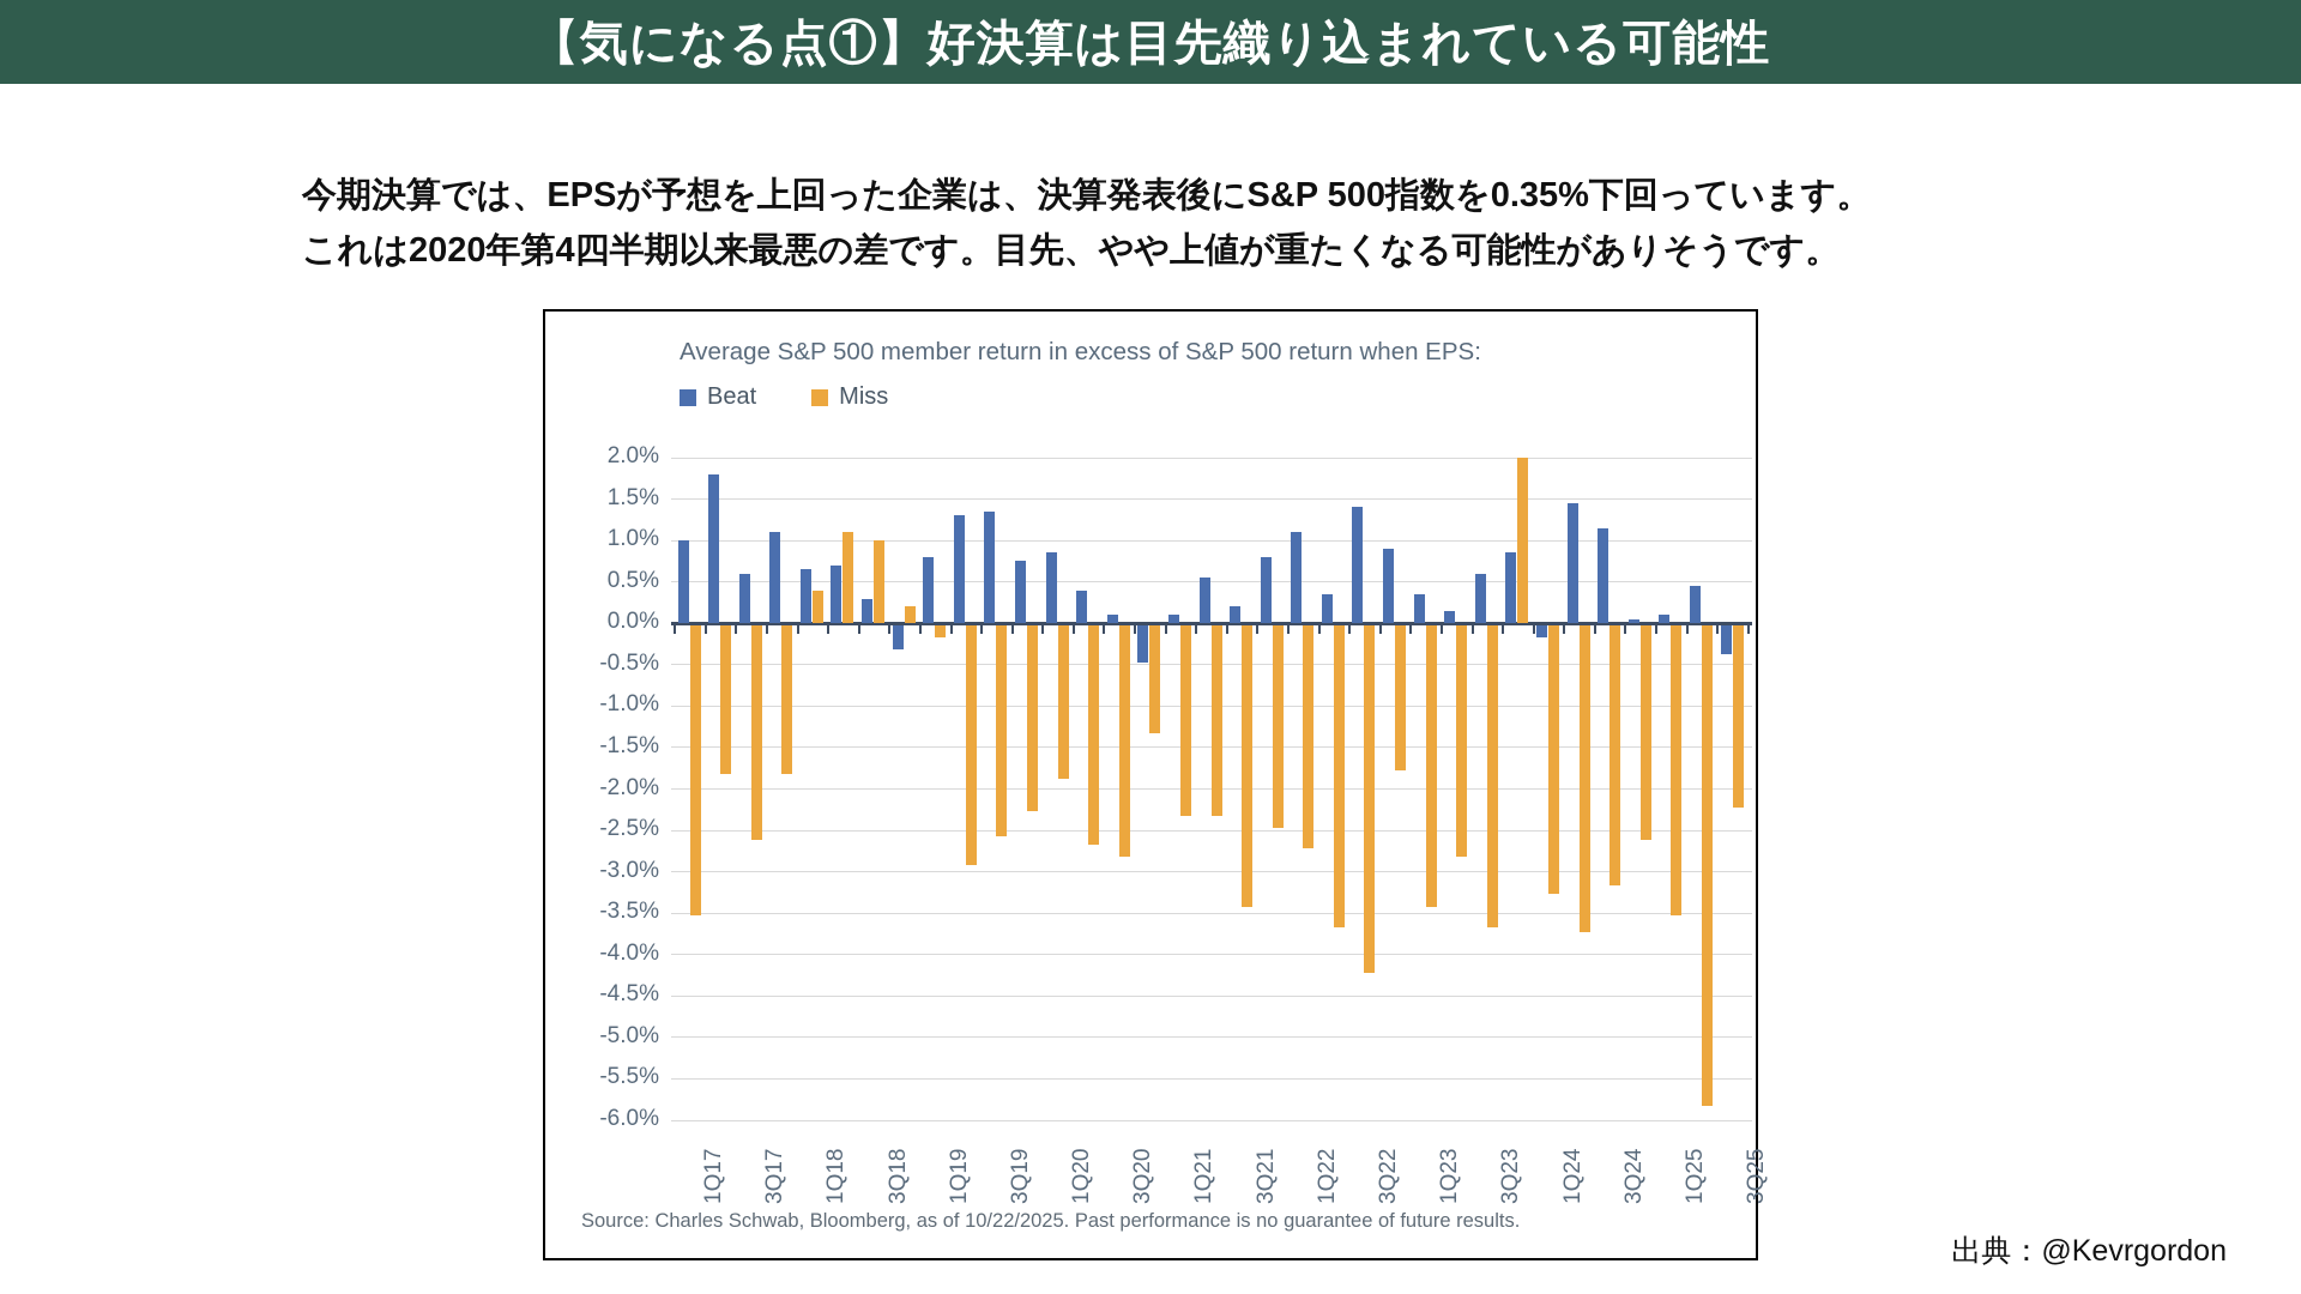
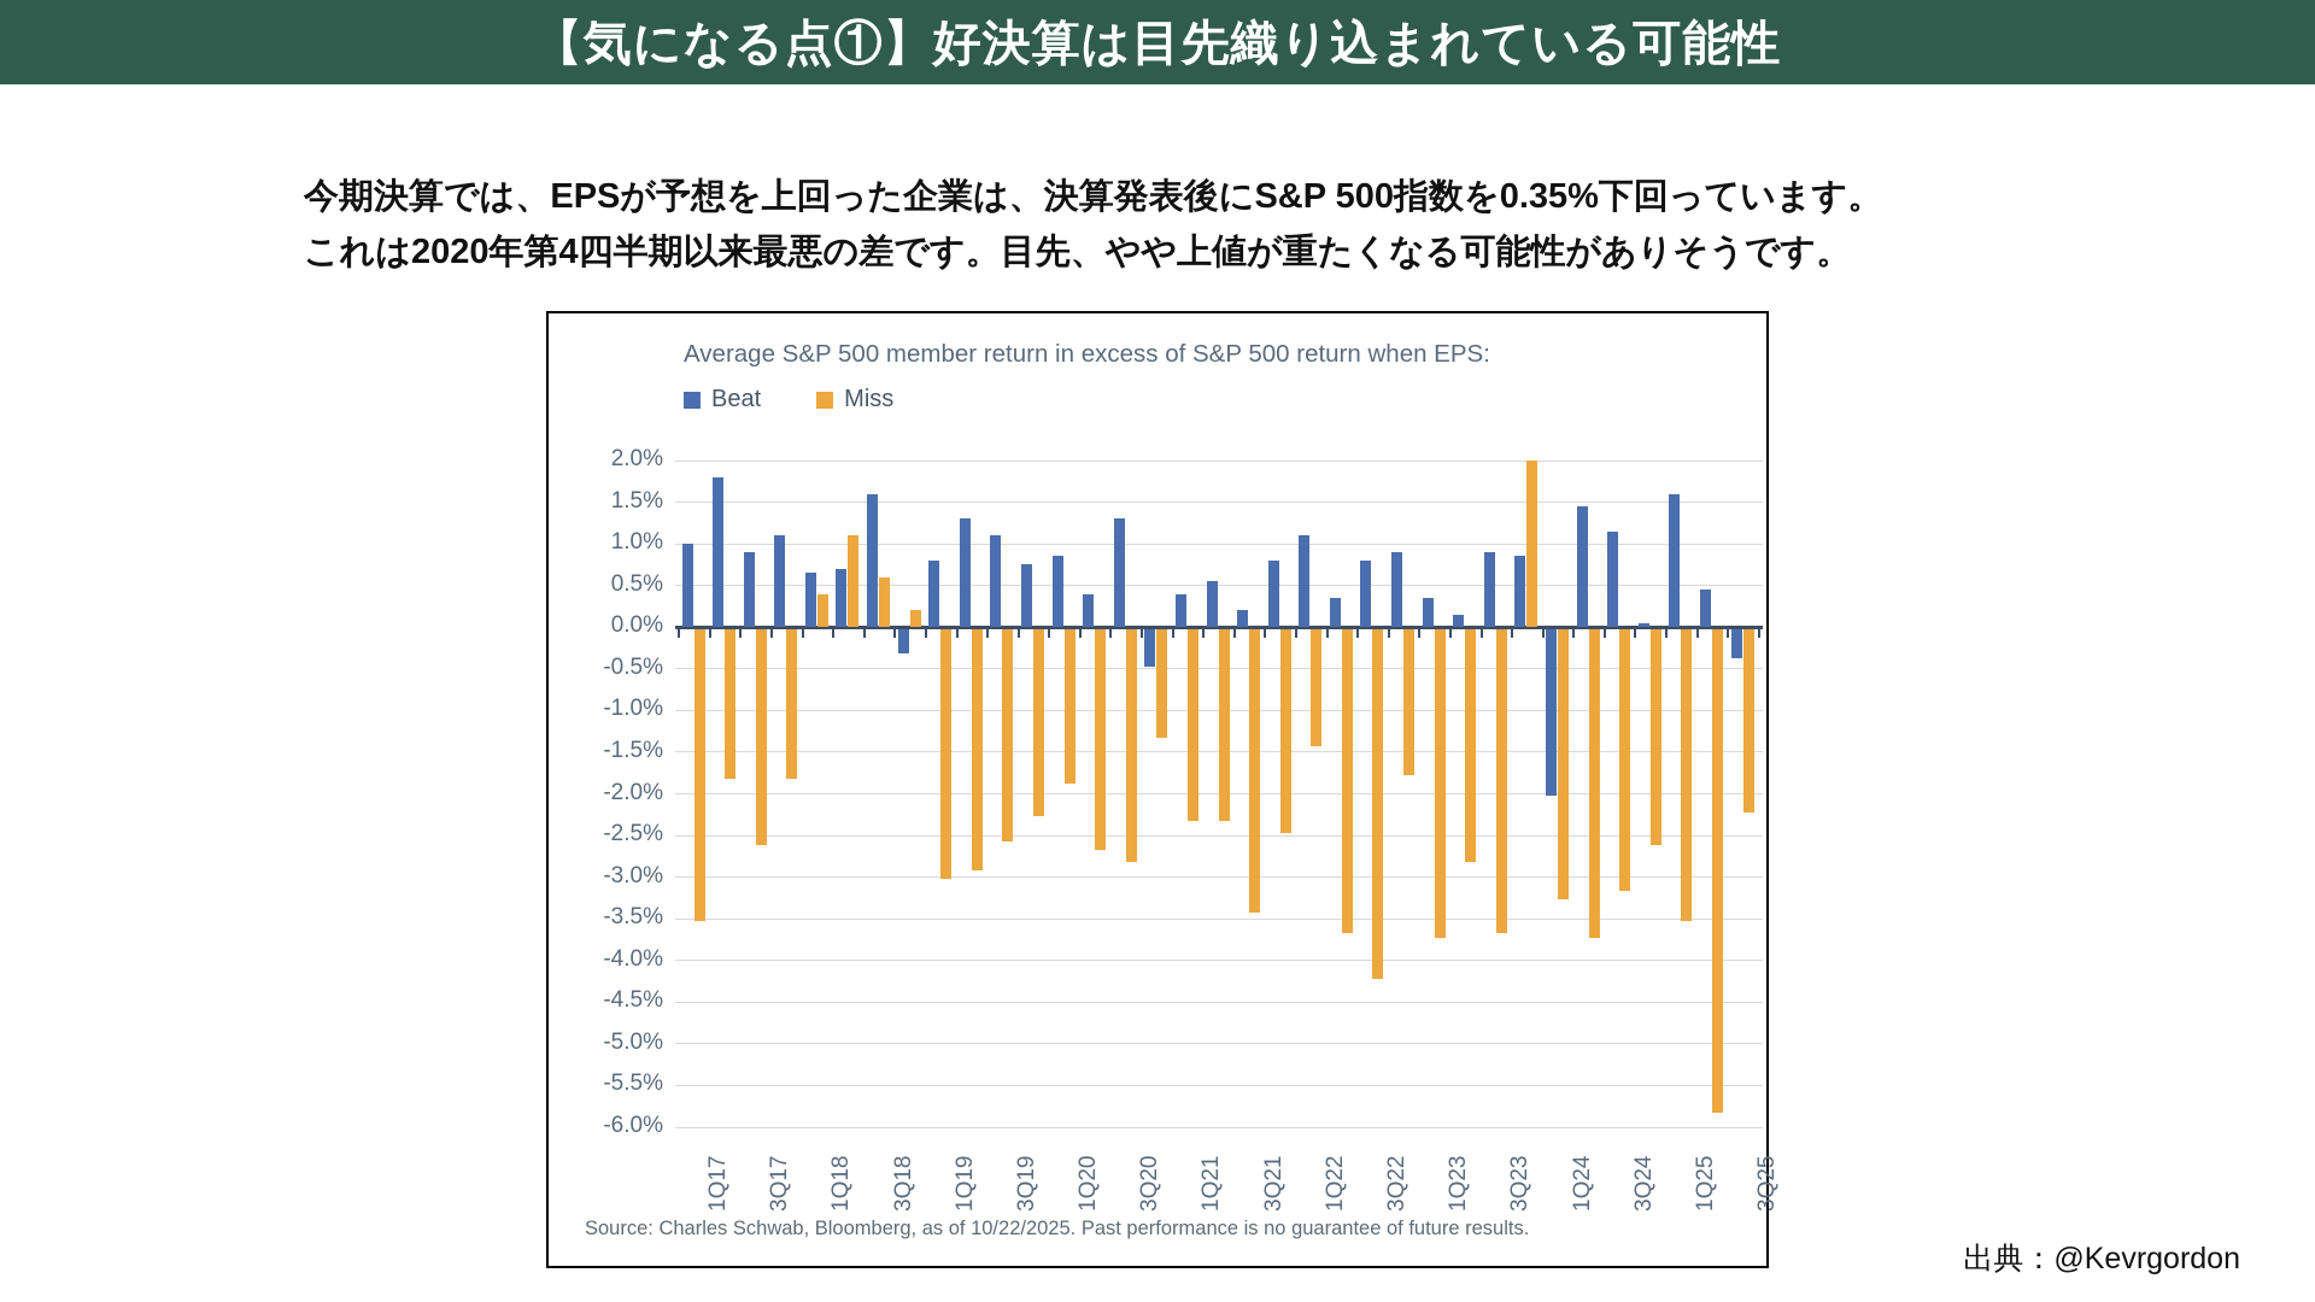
Beat/3Q17: 0.6% -> 0.9%
Beat/3Q18: 0.3% -> 1.6%
Miss/3Q18: 1.0% -> 0.6%
Miss/1Q19: -0.1% -> -3.0%
Beat/3Q19: 1.4% -> 1.1%
Beat/3Q20: 0.1% -> 1.3%
Beat/1Q21: 0.1% -> 0.4%
Miss/1Q22: -2.7% -> -1.4%
Beat/3Q22: 1.4% -> 0.8%
Miss/1Q23: -3.4% -> -3.7%
Beat/3Q23: 0.6% -> 0.9%
Beat/1Q24: -0.1% -> -2.0%
Beat/1Q25: 0.1% -> 1.6%
